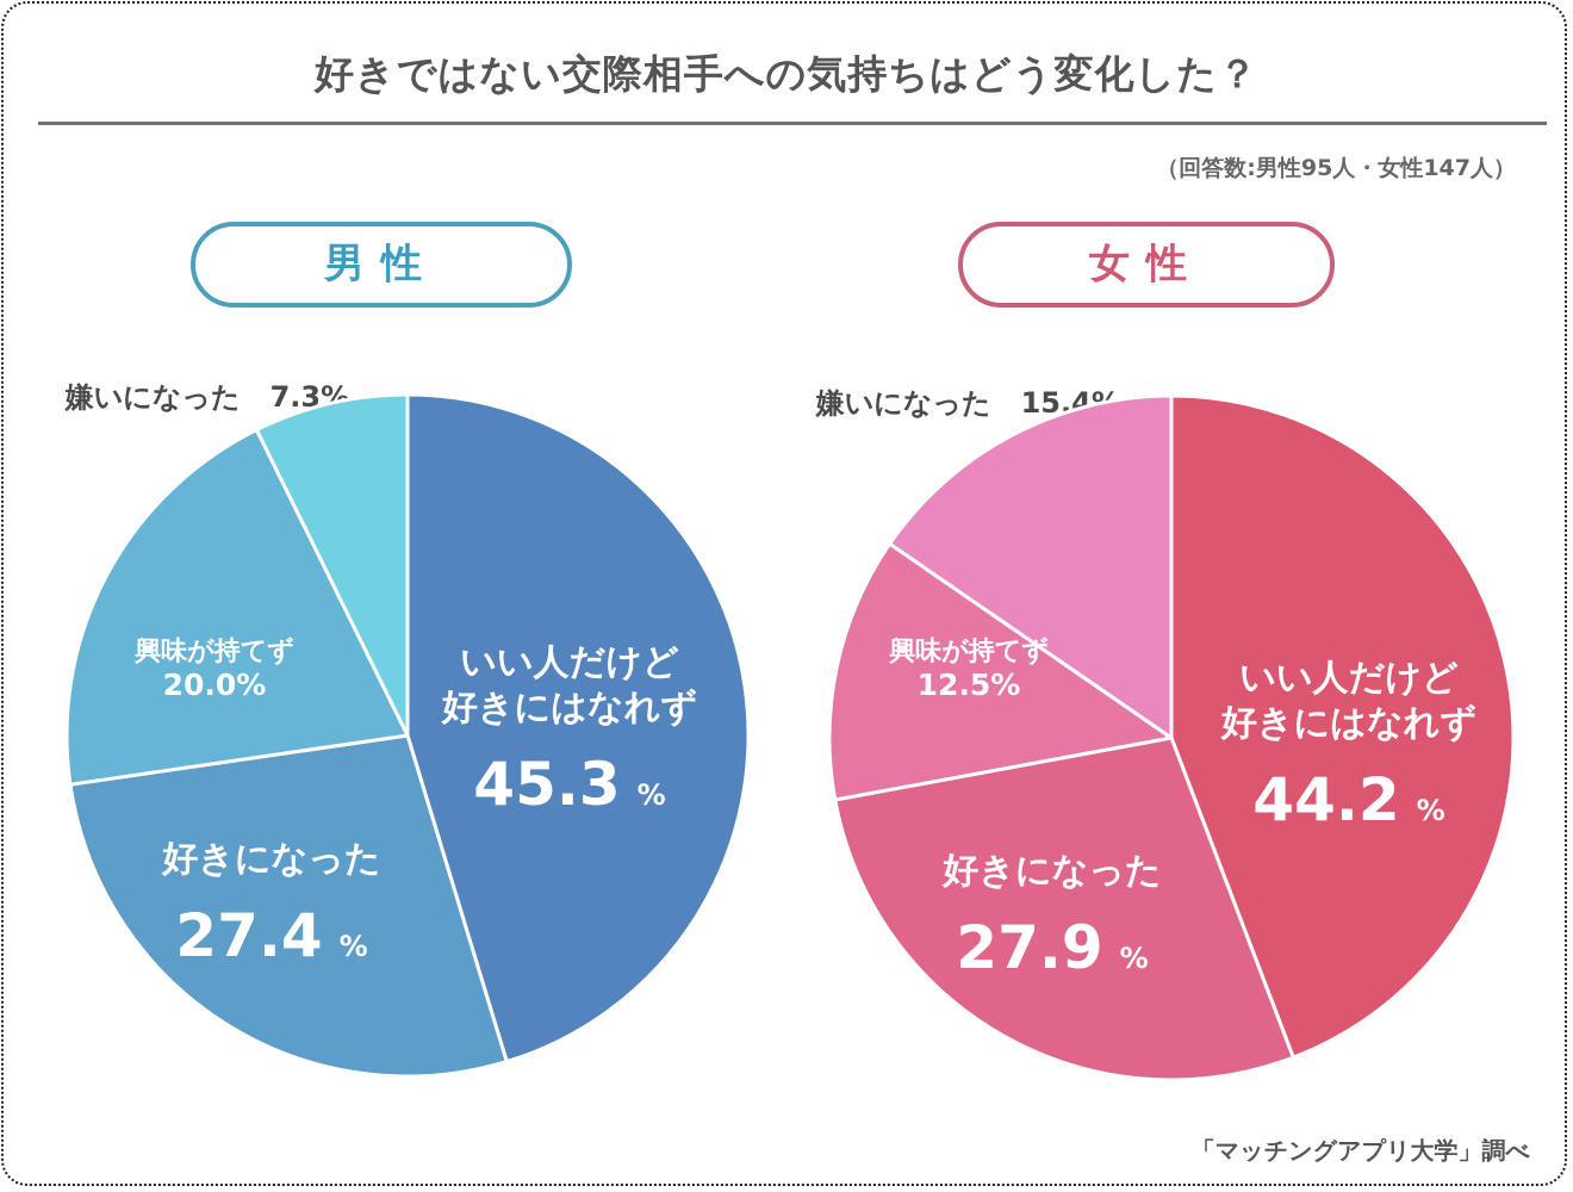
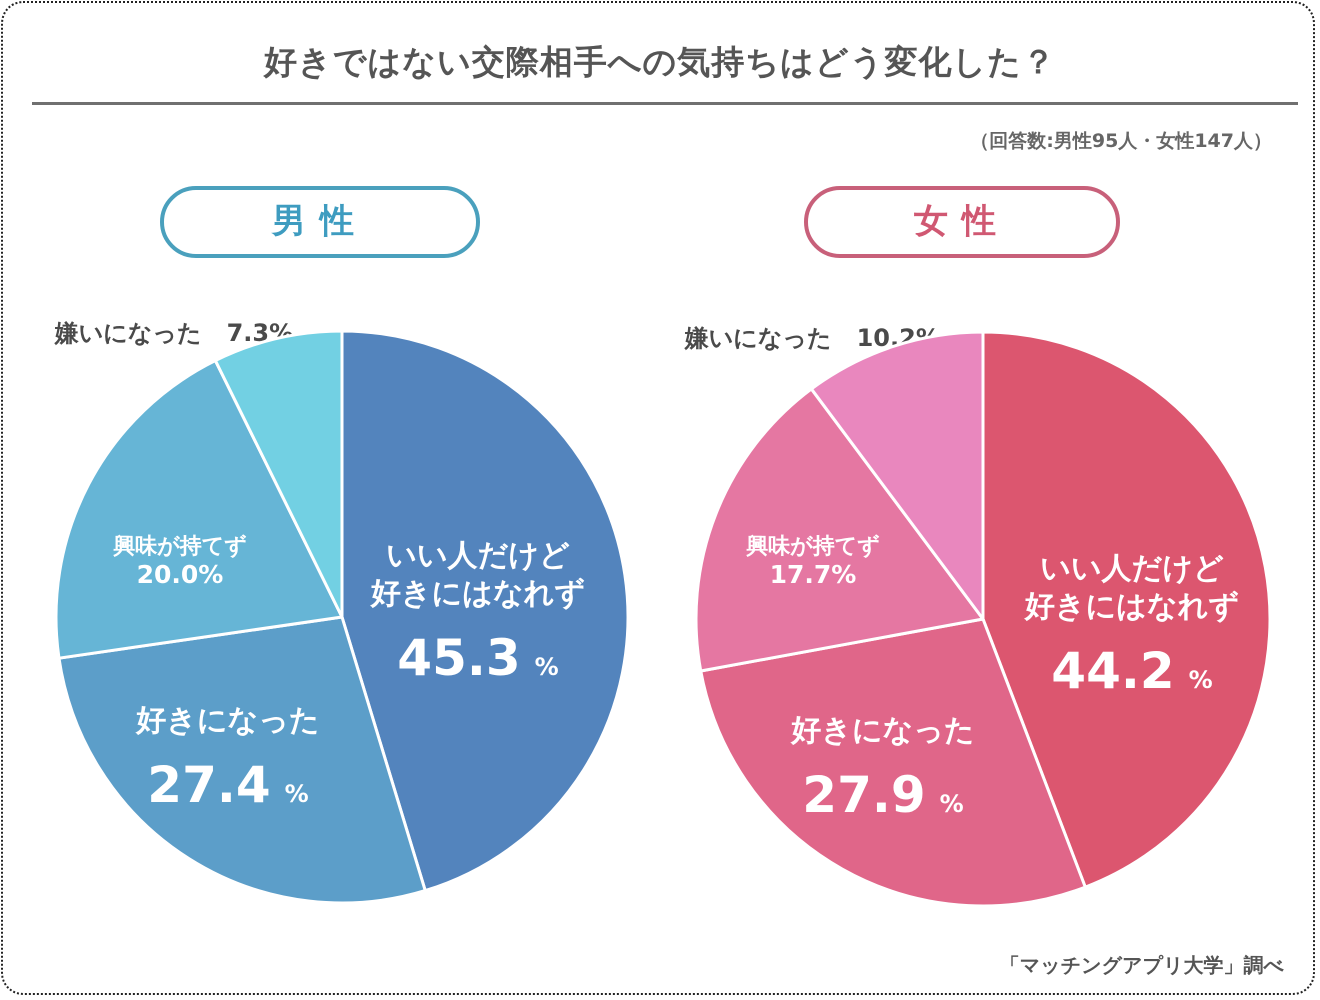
女性/興味が持てず: 12.5% -> 17.7%
女性/嫌いになった: 15.4% -> 10.2%
